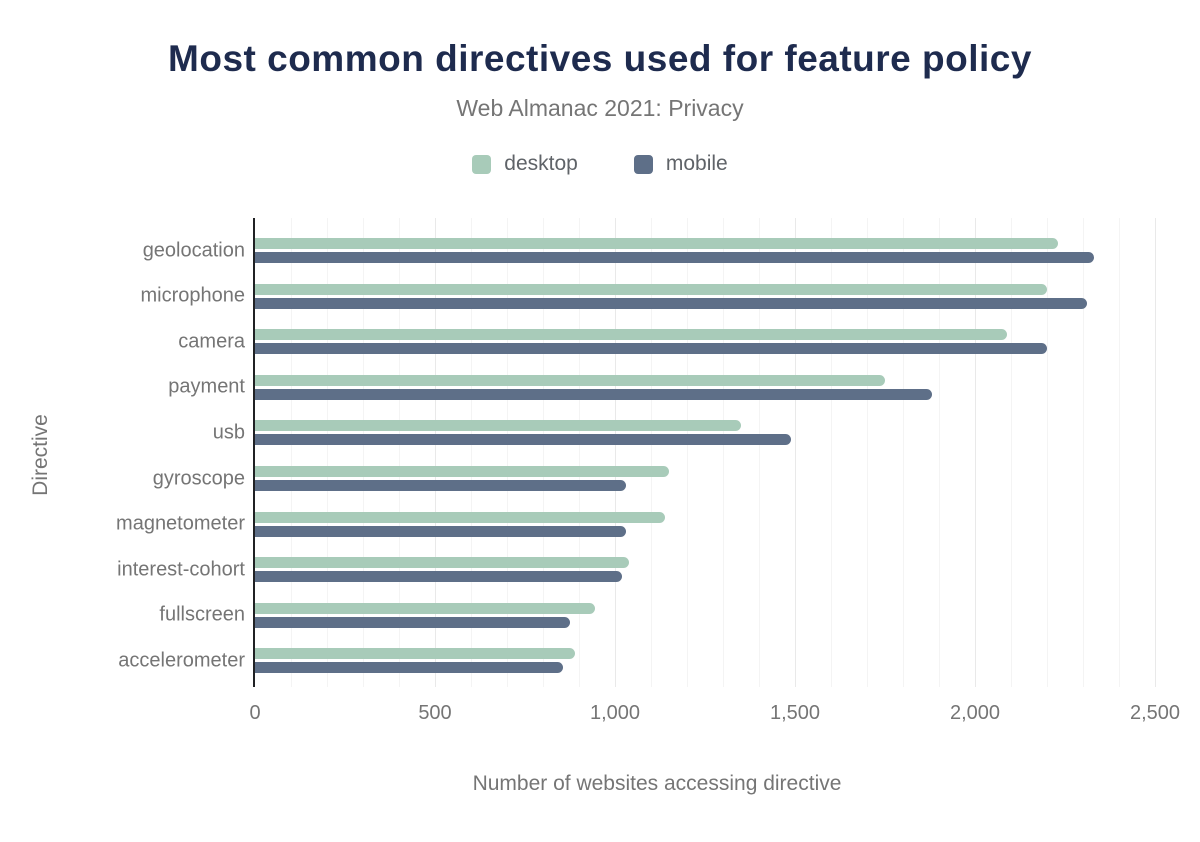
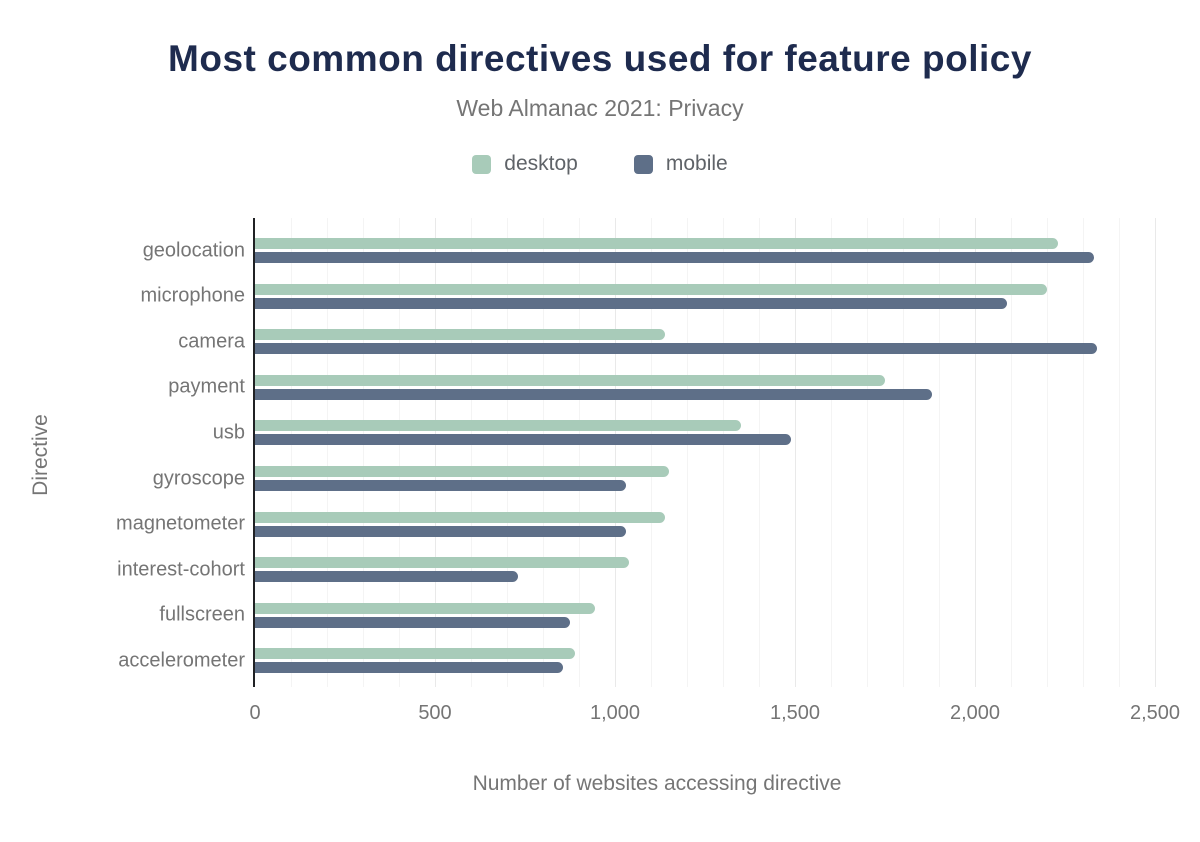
mobile/microphone: 2310 -> 2090
desktop/camera: 2090 -> 1140
mobile/camera: 2200 -> 2340
mobile/interest-cohort: 1020 -> 730
